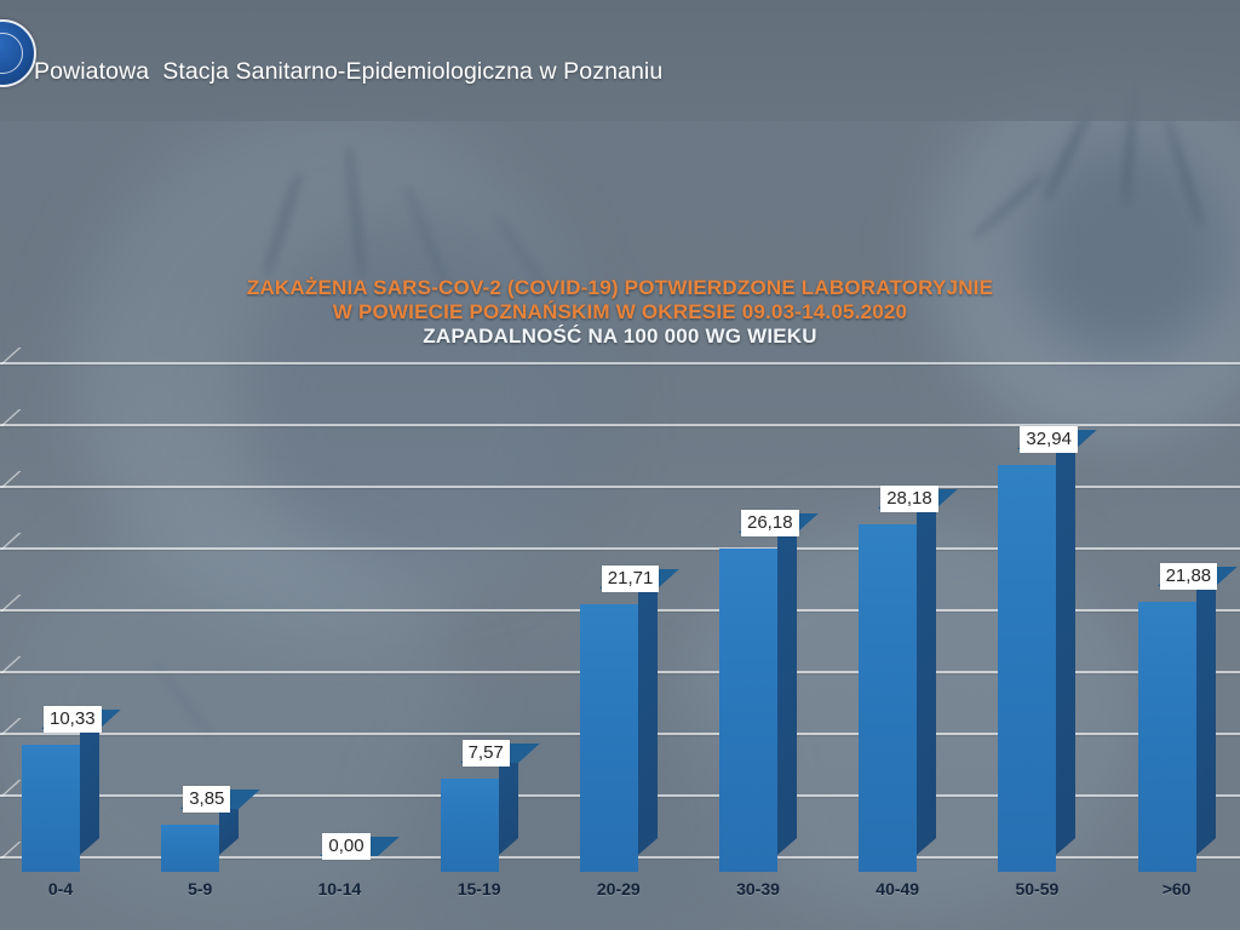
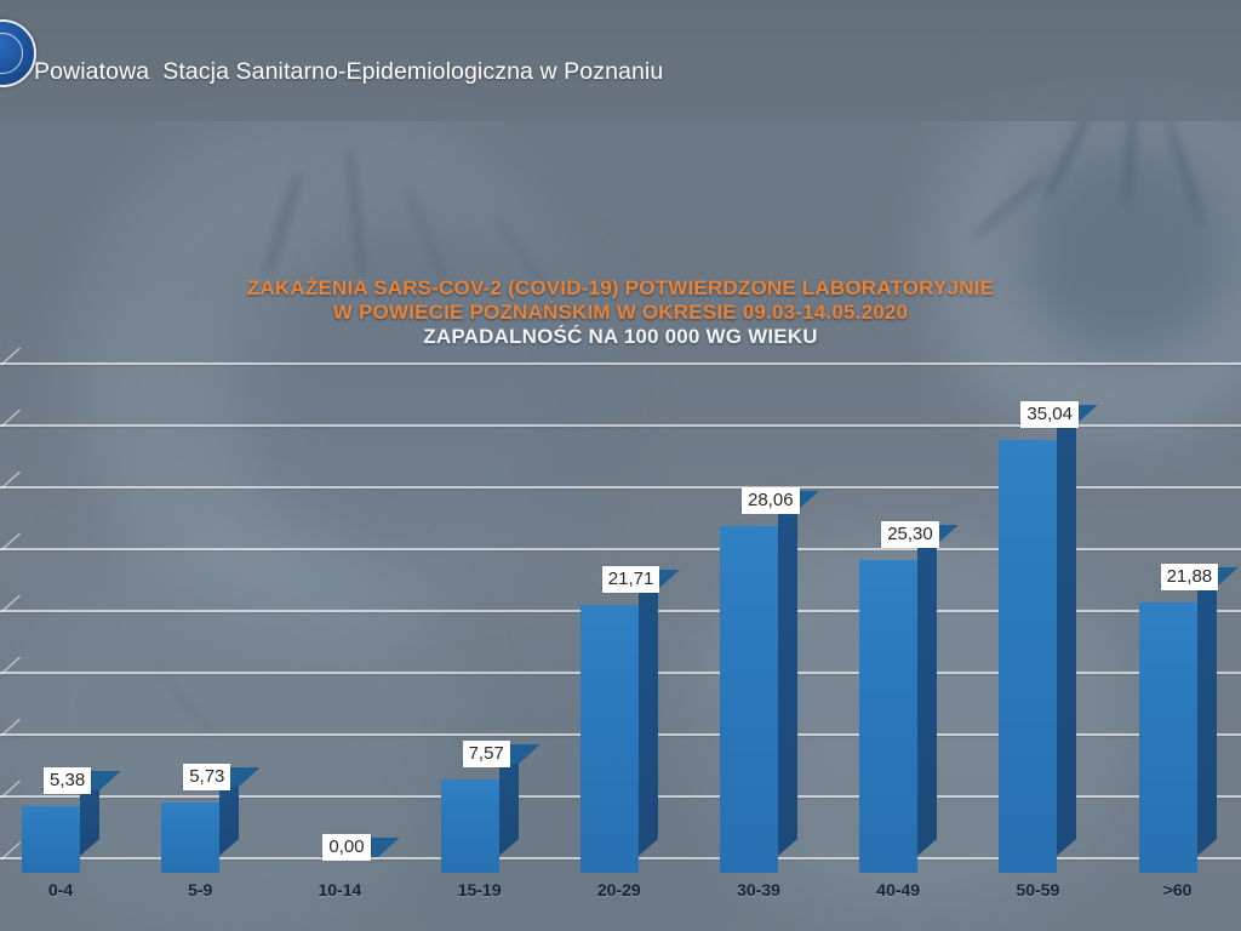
0-4: 10,33 -> 5,38
5-9: 3,85 -> 5,73
30-39: 26,18 -> 28,06
40-49: 28,18 -> 25,30
50-59: 32,94 -> 35,04
